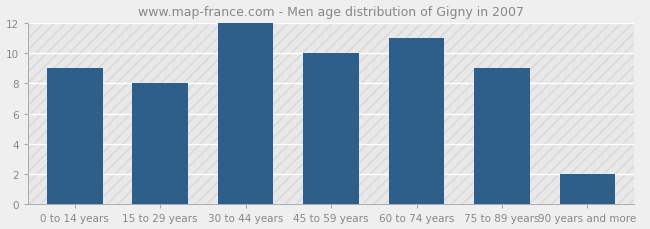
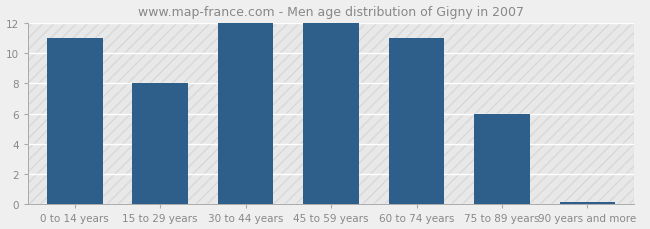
0 to 14 years: 9.0 -> 11.0
45 to 59 years: 10.0 -> 12.0
75 to 89 years: 9.0 -> 6.0
90 years and more: 2.0 -> 0.1
